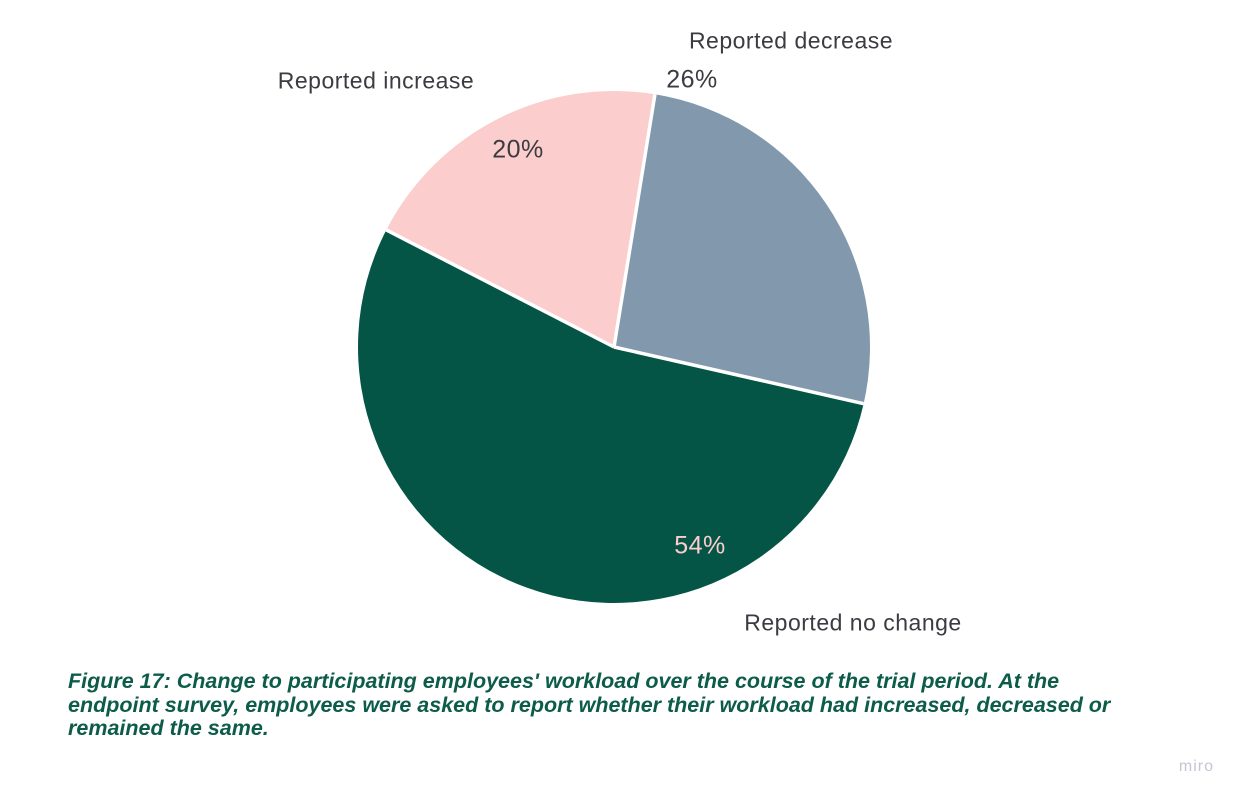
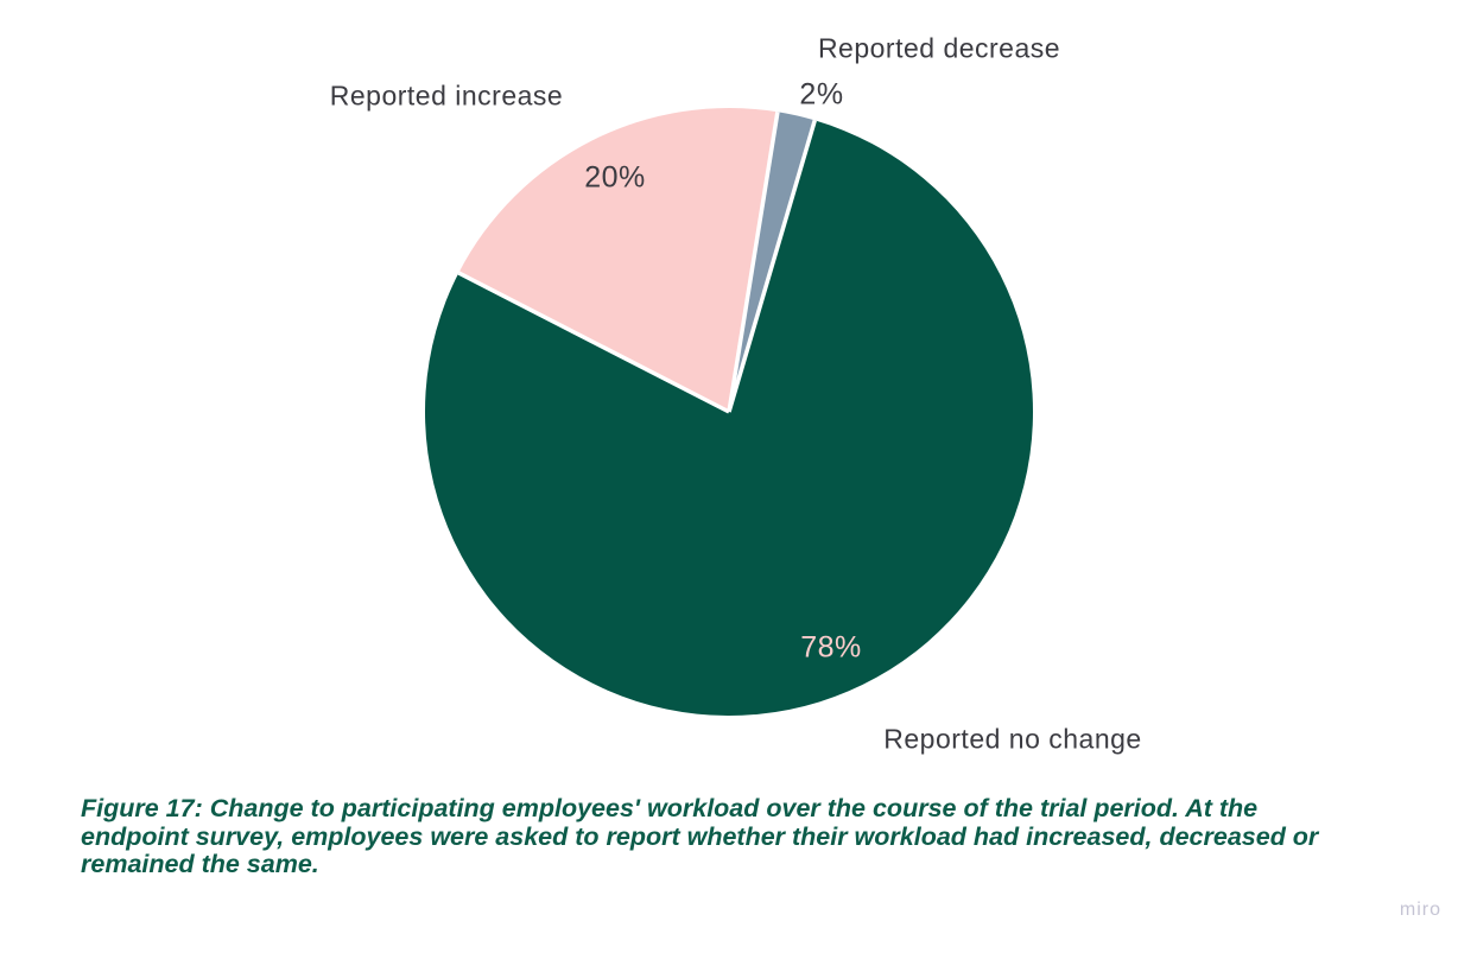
Reported decrease: 26% -> 2%
Reported no change: 54% -> 78%
